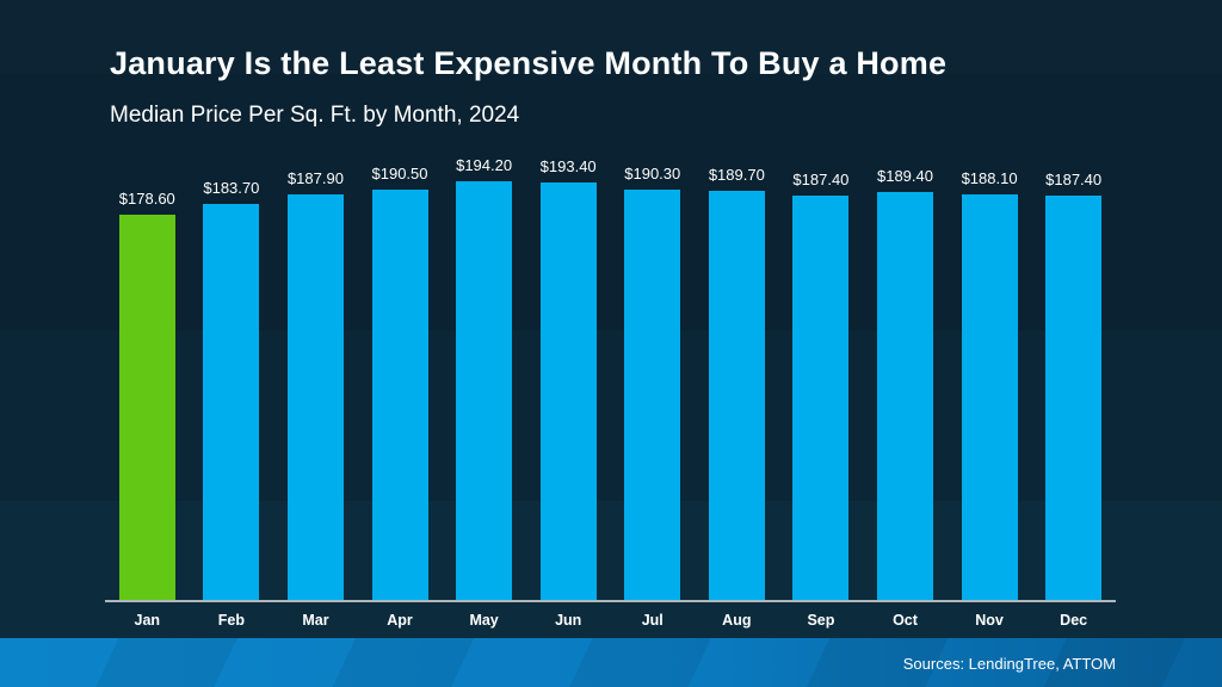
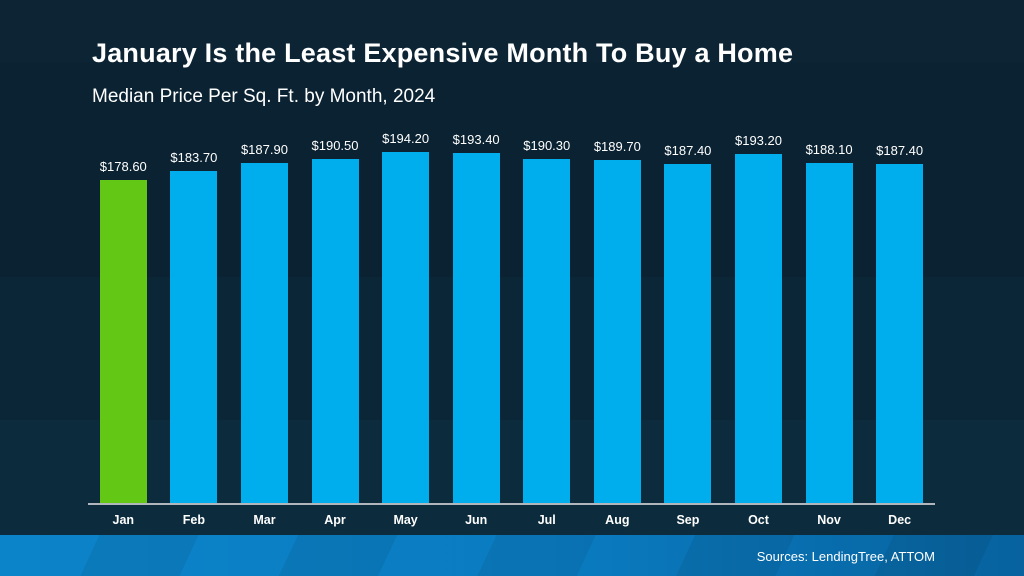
Oct: $189.40 -> $193.20
